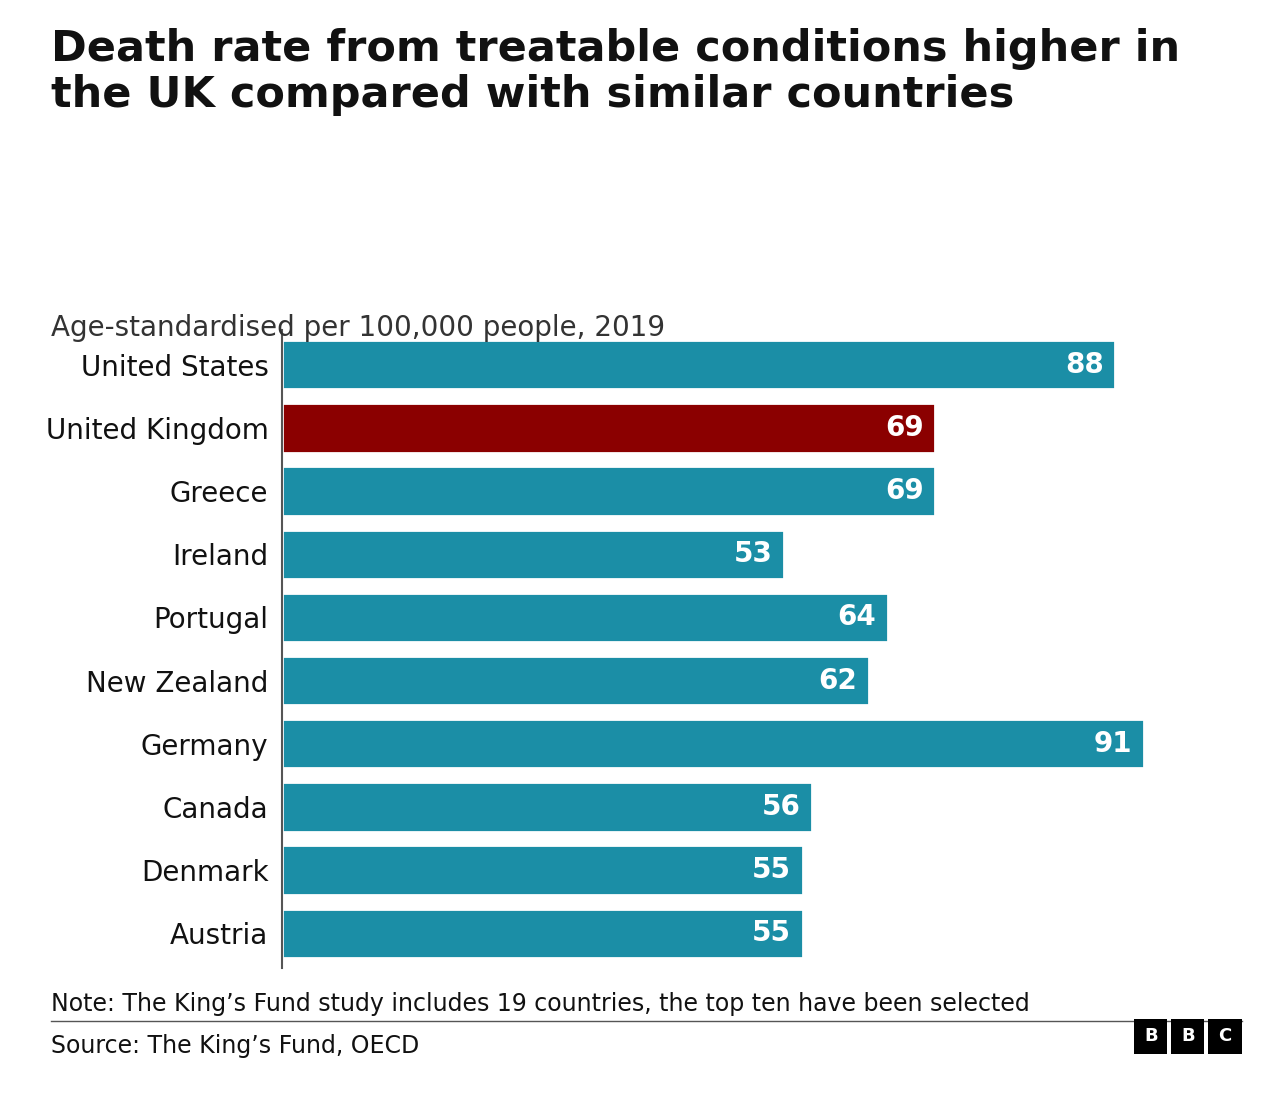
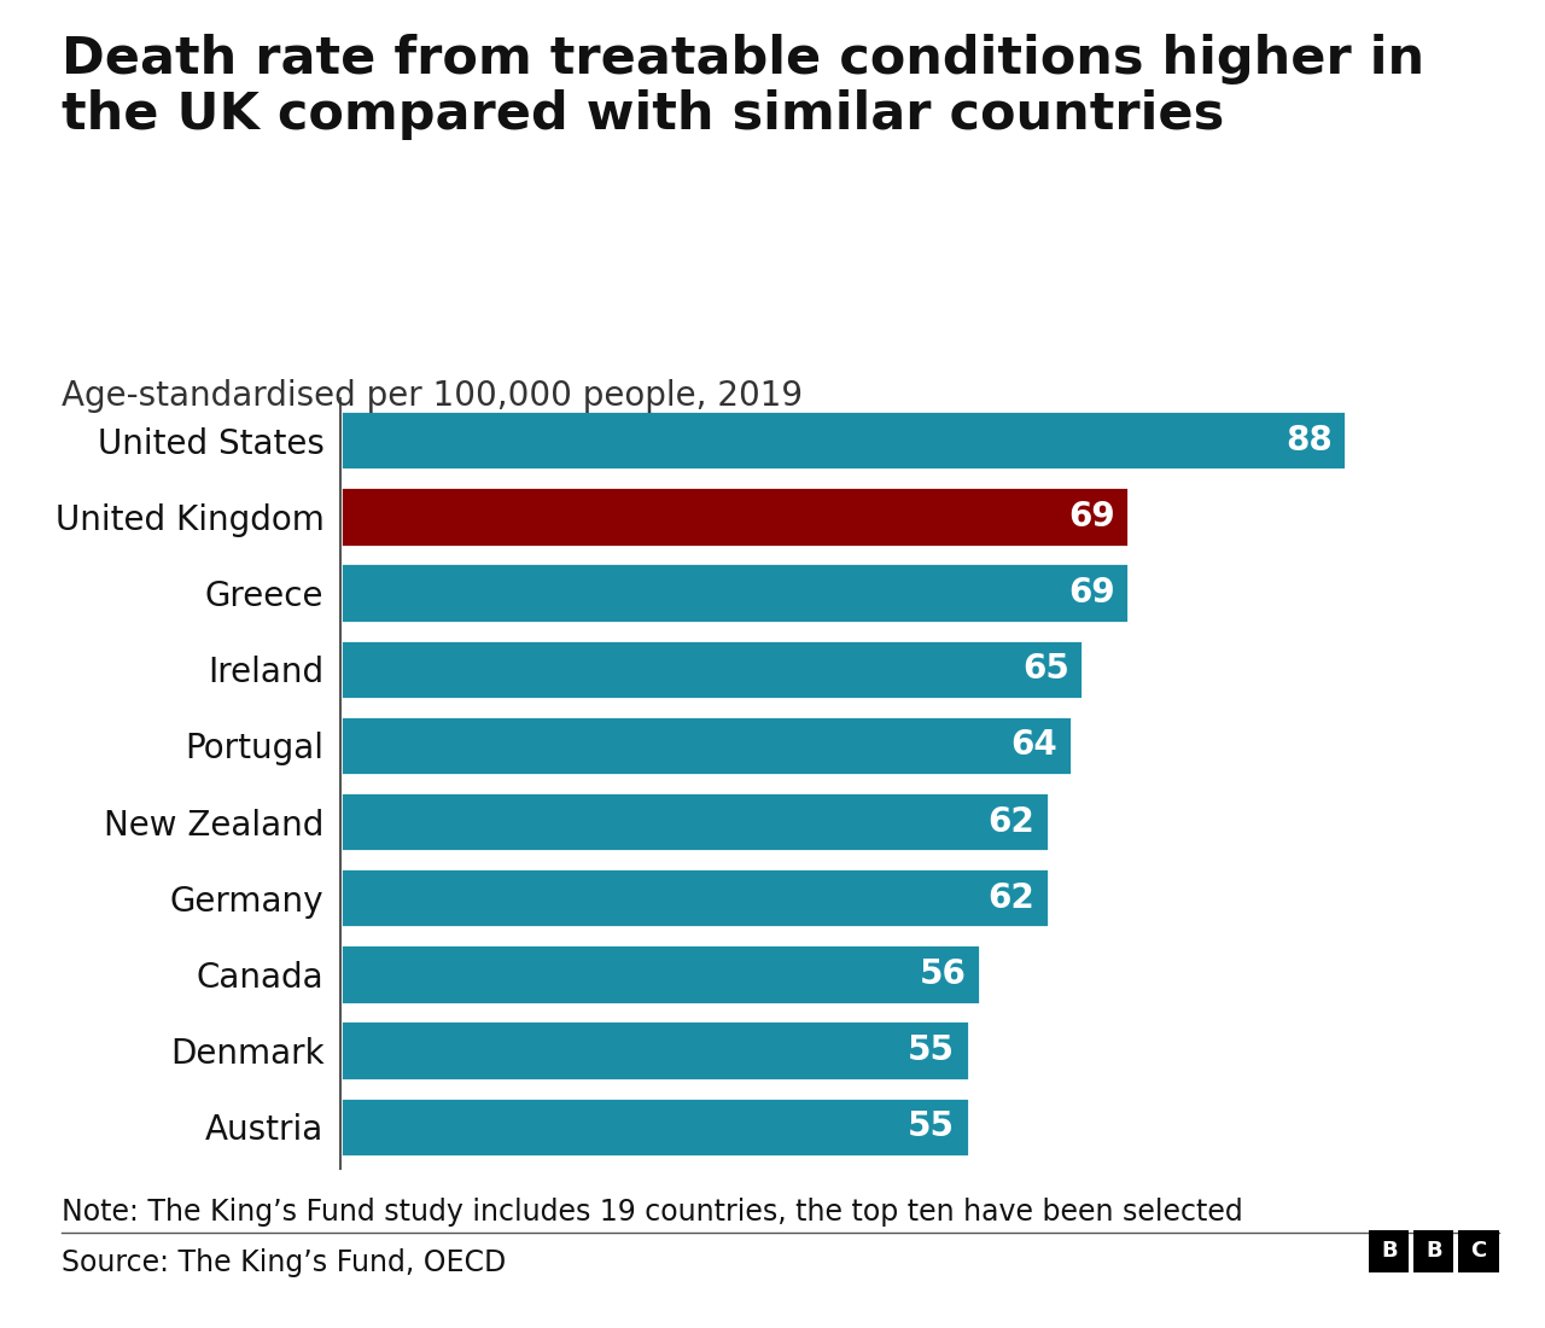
Ireland: 53 -> 65
Germany: 91 -> 62
